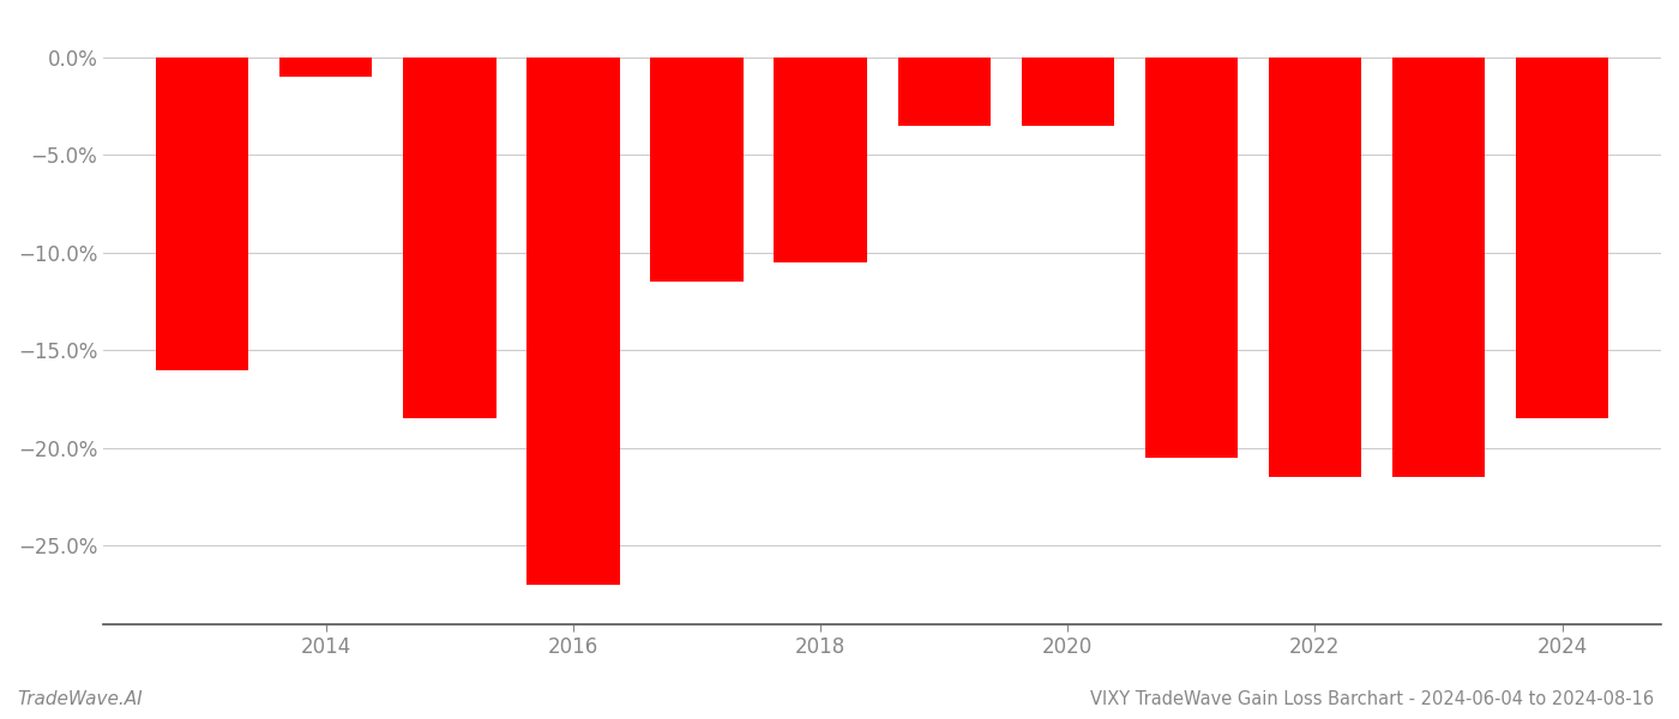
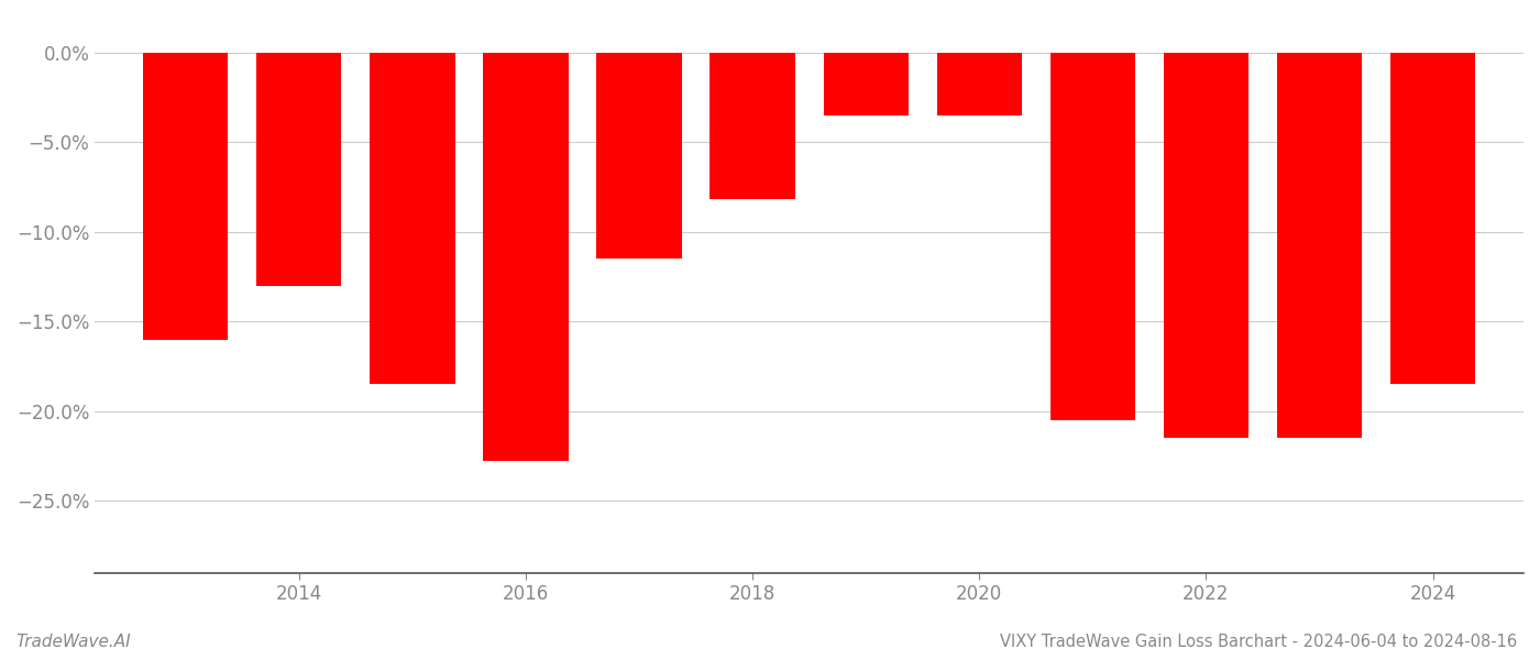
2014: -1.0% -> -13.0%
2016: -27.0% -> -22.8%
2018: -10.5% -> -8.2%
